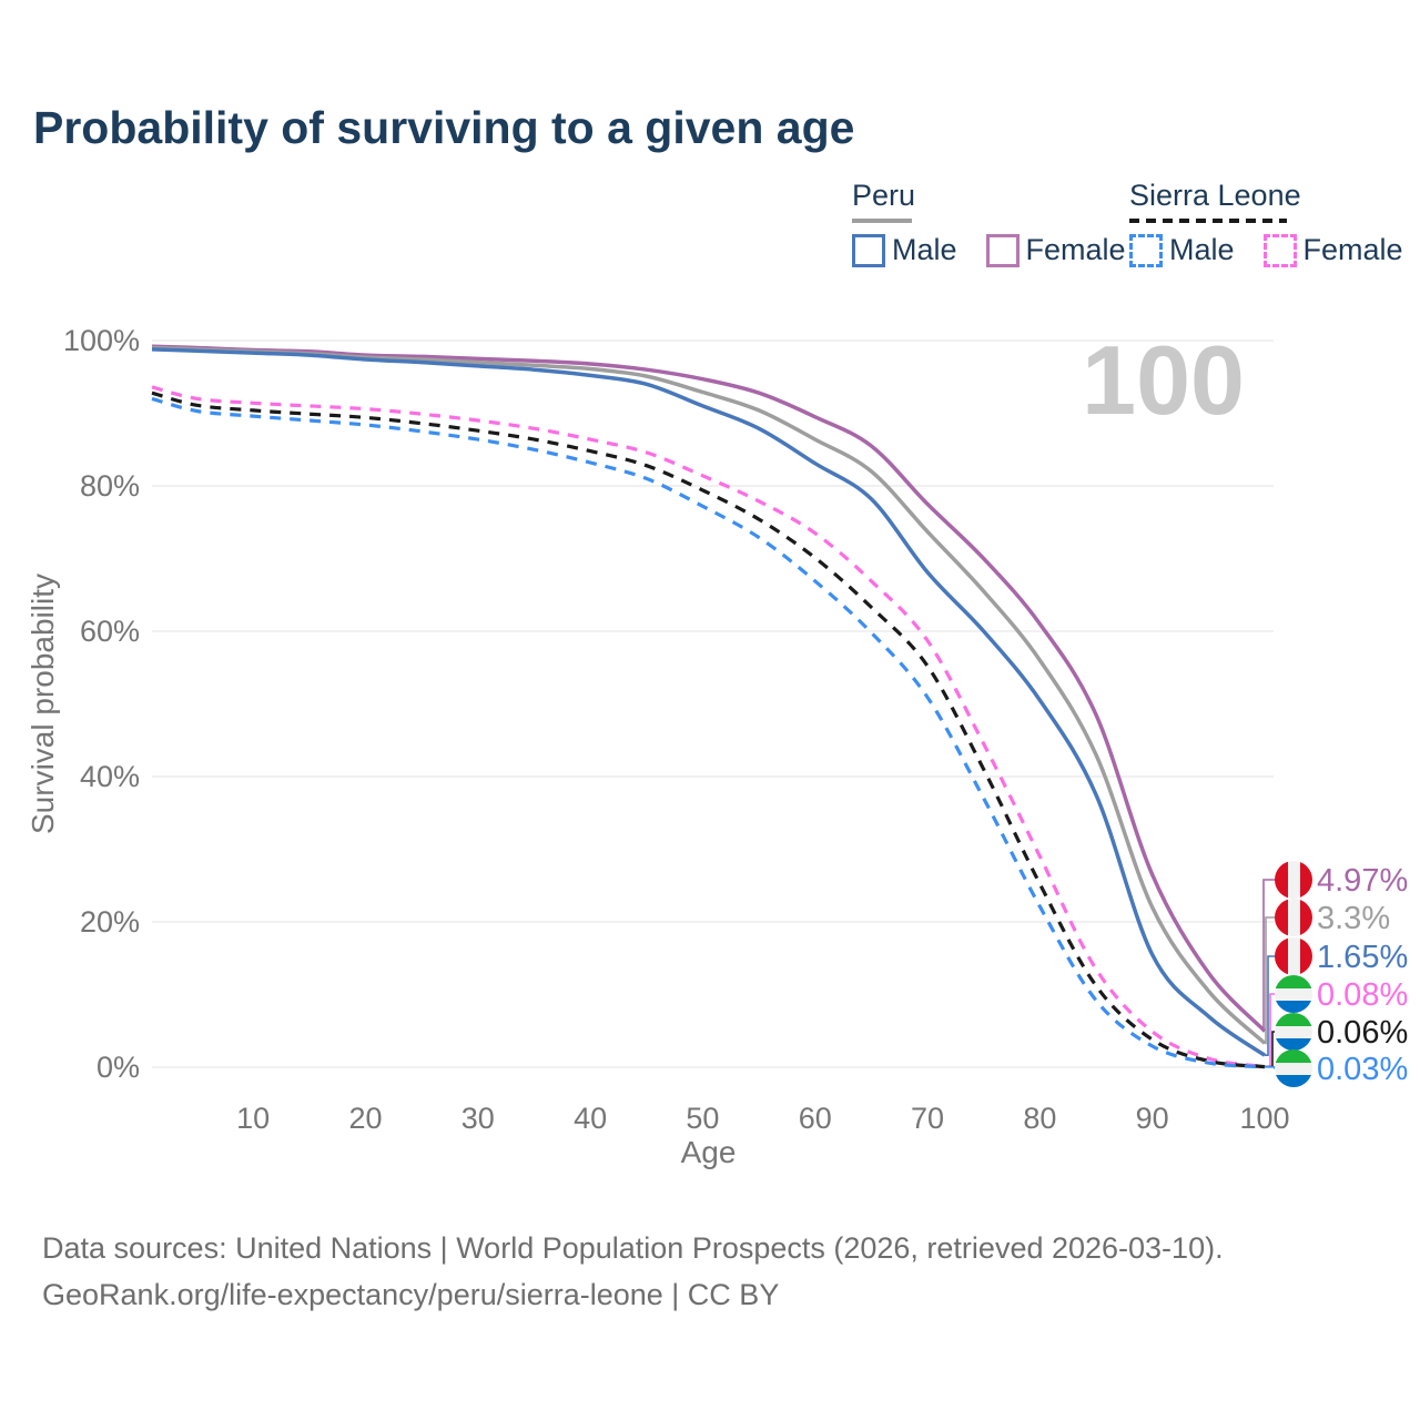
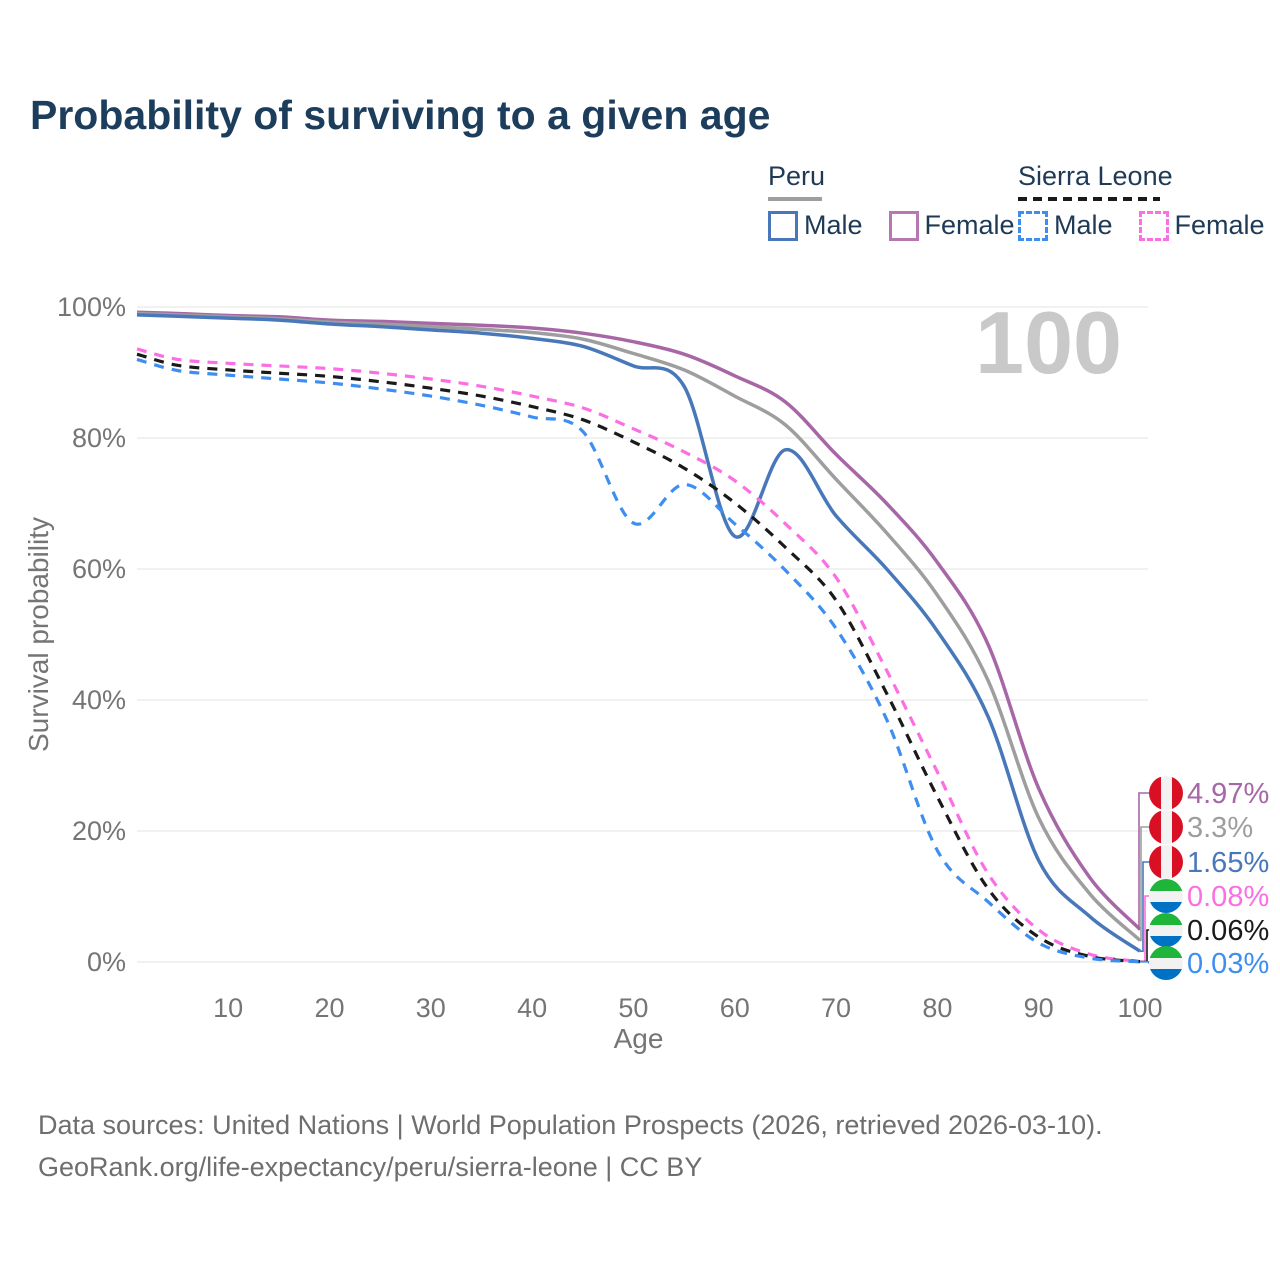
Sierra Leone Male/50: 77% -> 67%
Peru Male/60: 83% -> 65%
Sierra Leone Male/80: 22% -> 17%
